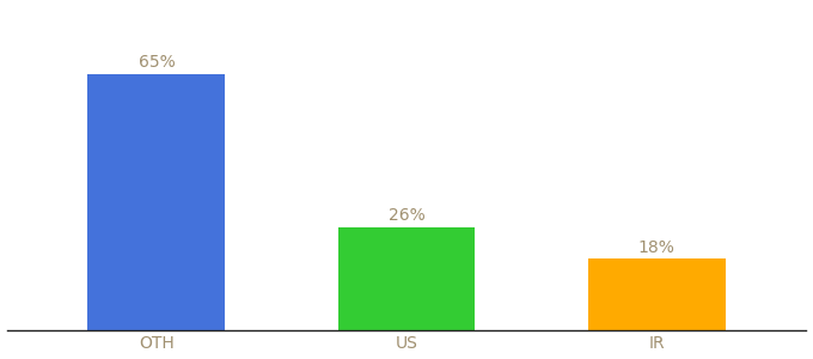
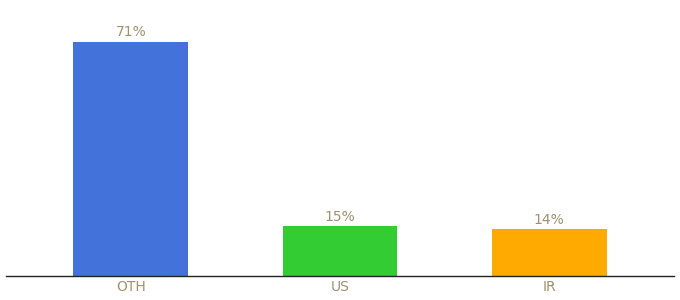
OTH: 65% -> 71%
US: 26% -> 15%
IR: 18% -> 14%
